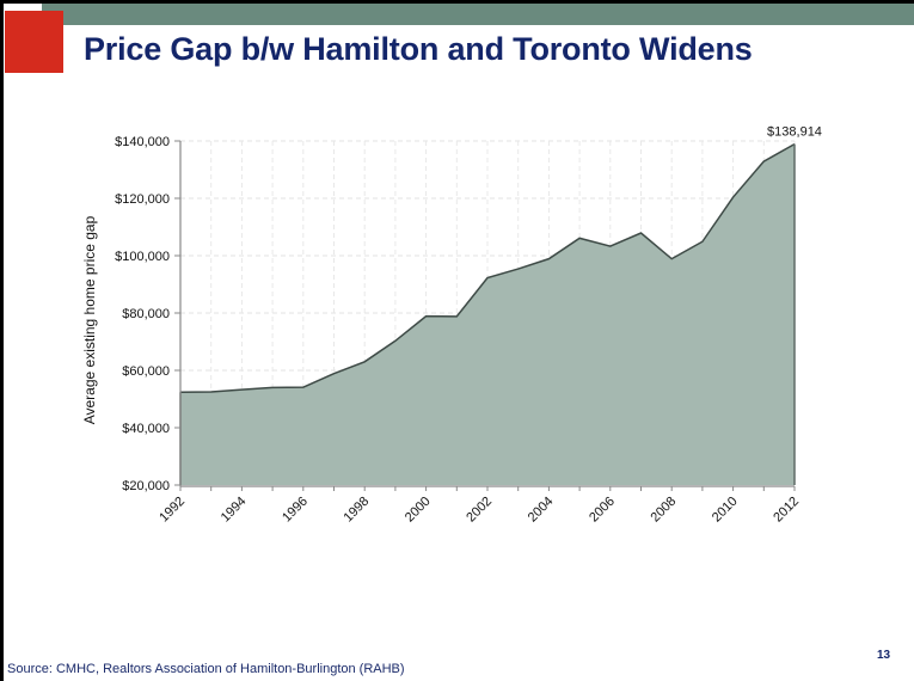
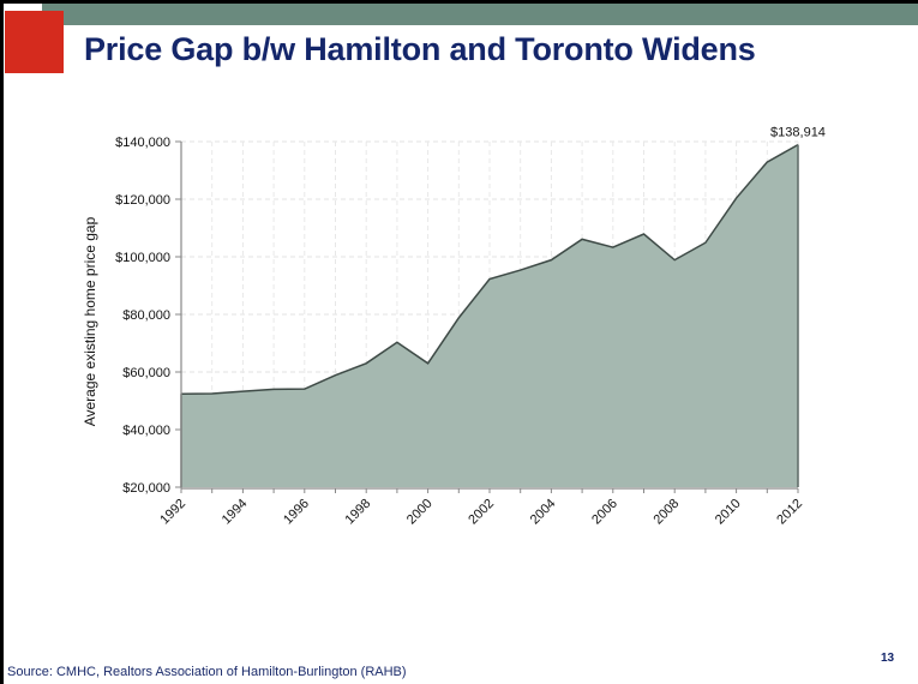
2000: $79000 -> $63000
